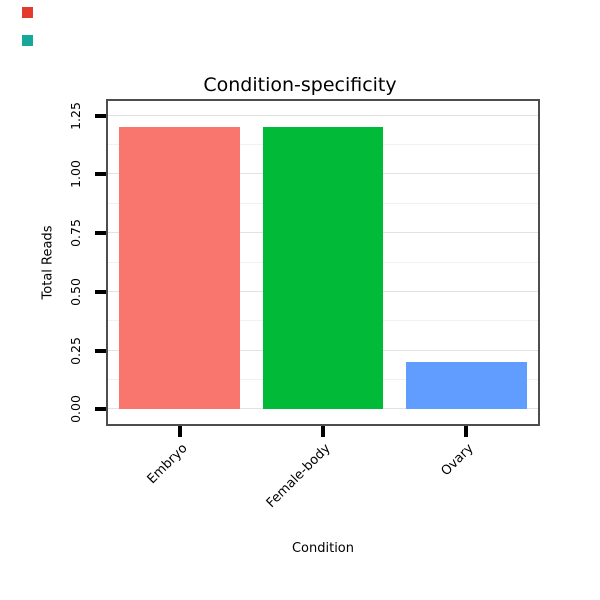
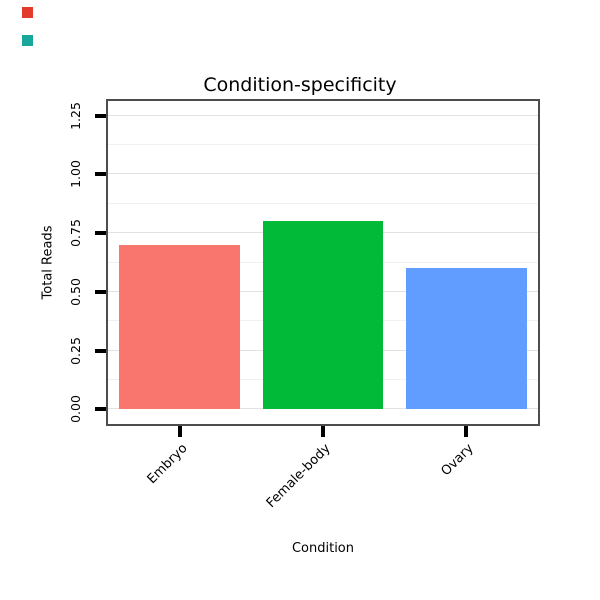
Embryo: 1.2 -> 0.7
Female-body: 1.2 -> 0.8
Ovary: 0.2 -> 0.6
